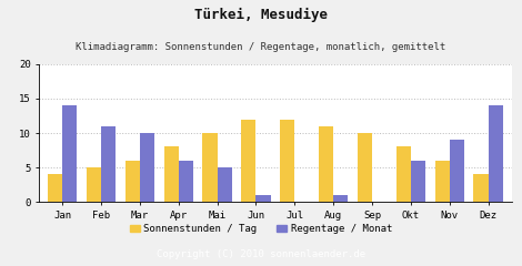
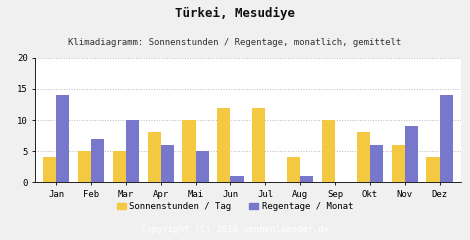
Regentage / Monat/Feb: 11 -> 7
Sonnenstunden / Tag/Mar: 6 -> 5
Sonnenstunden / Tag/Aug: 11 -> 4
